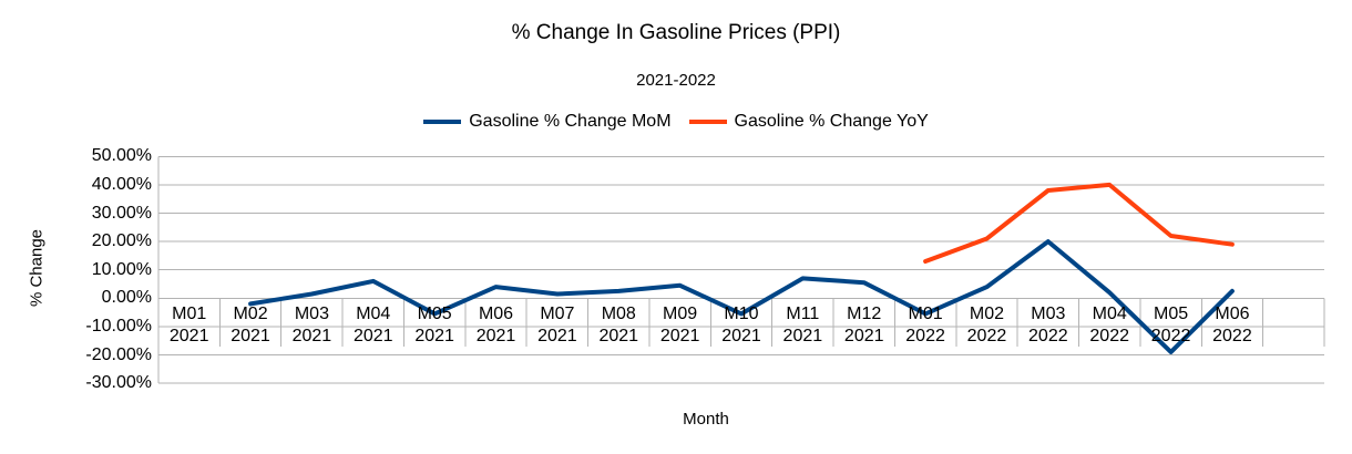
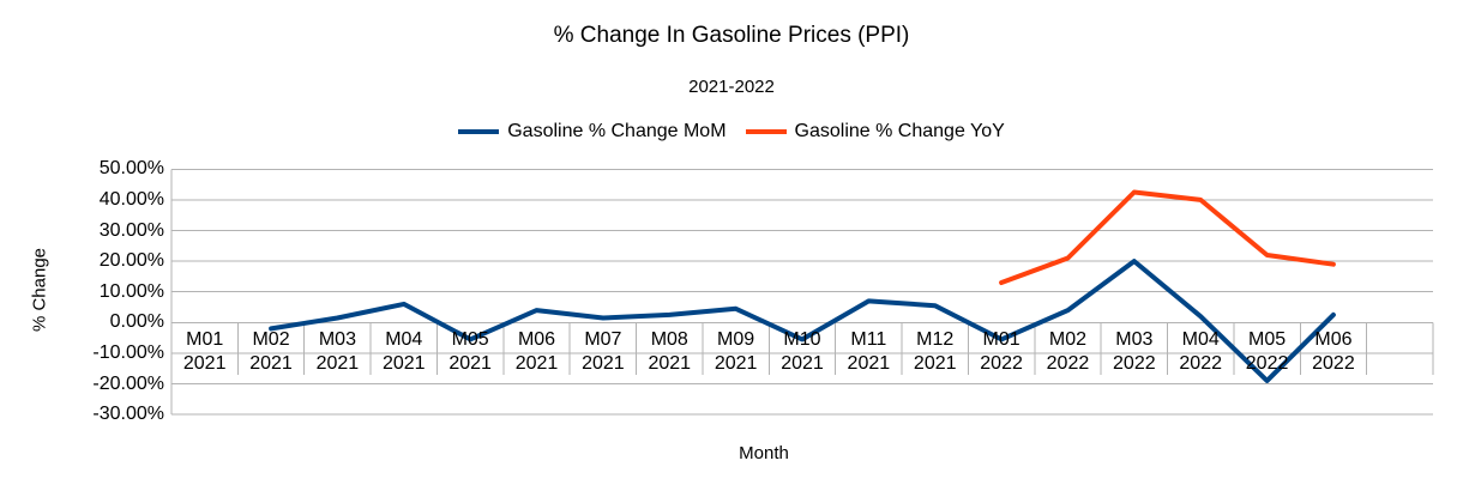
Gasoline % Change YoY/M03 2022: 38% -> 42%
